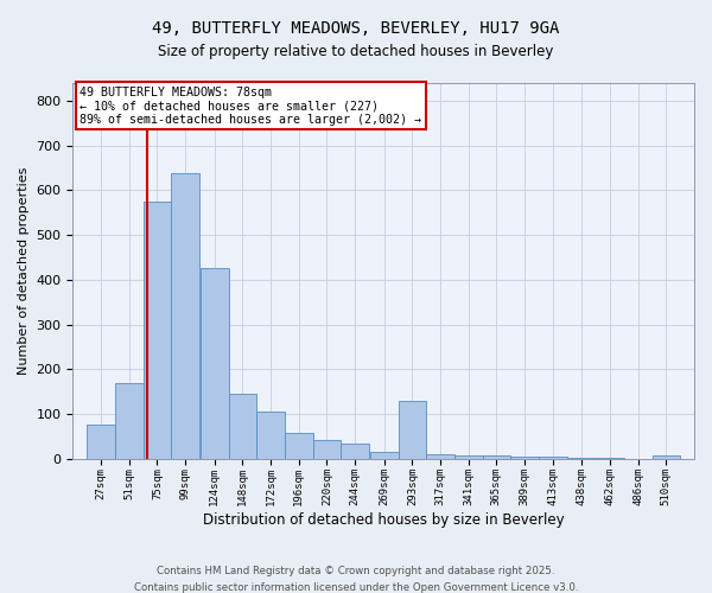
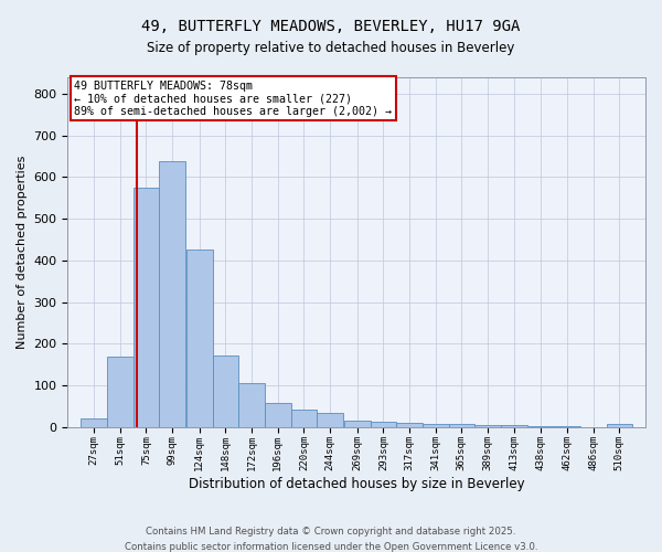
27sqm: 75 -> 20
148sqm: 145 -> 170
293sqm: 130 -> 12
